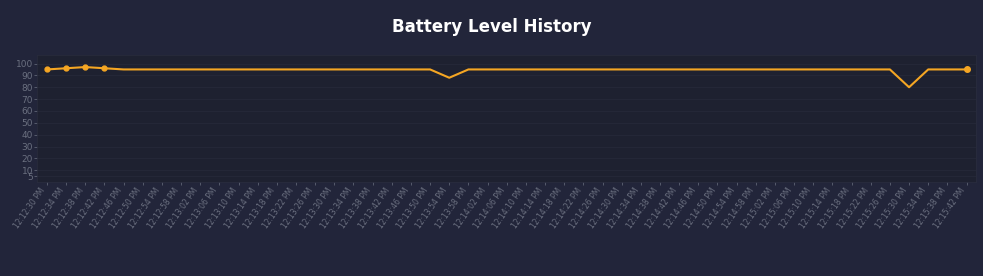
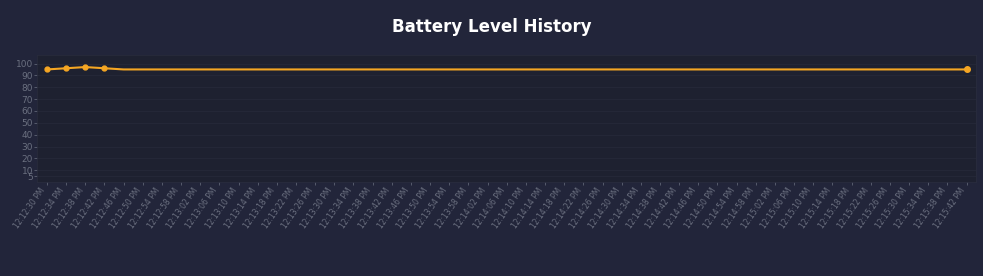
12:13:54 PM: 88 -> 95
12:15:30 PM: 80 -> 95
